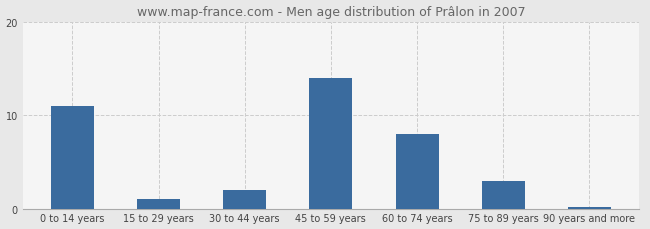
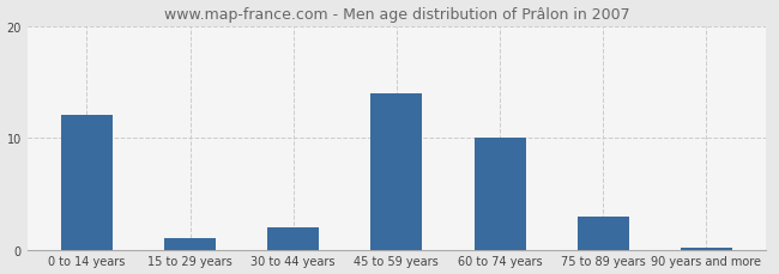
0 to 14 years: 11.0 -> 12.0
60 to 74 years: 8.0 -> 10.0
